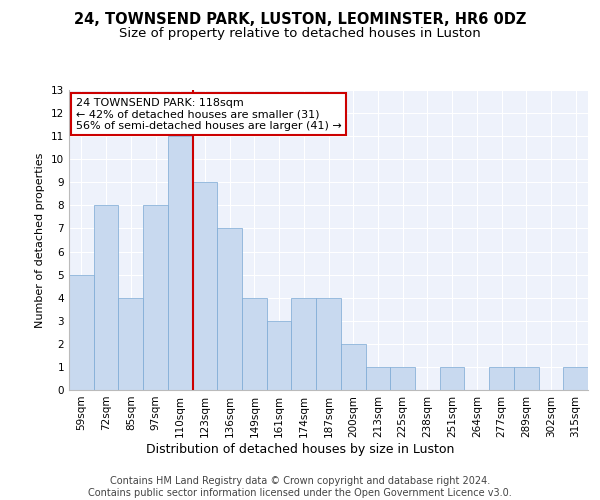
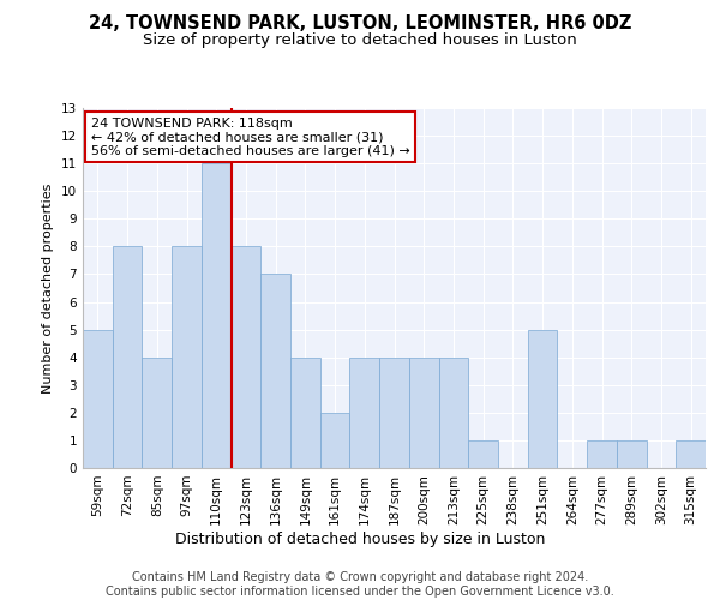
123sqm: 9 -> 8
161sqm: 3 -> 2
200sqm: 2 -> 4
213sqm: 1 -> 4
251sqm: 1 -> 5
